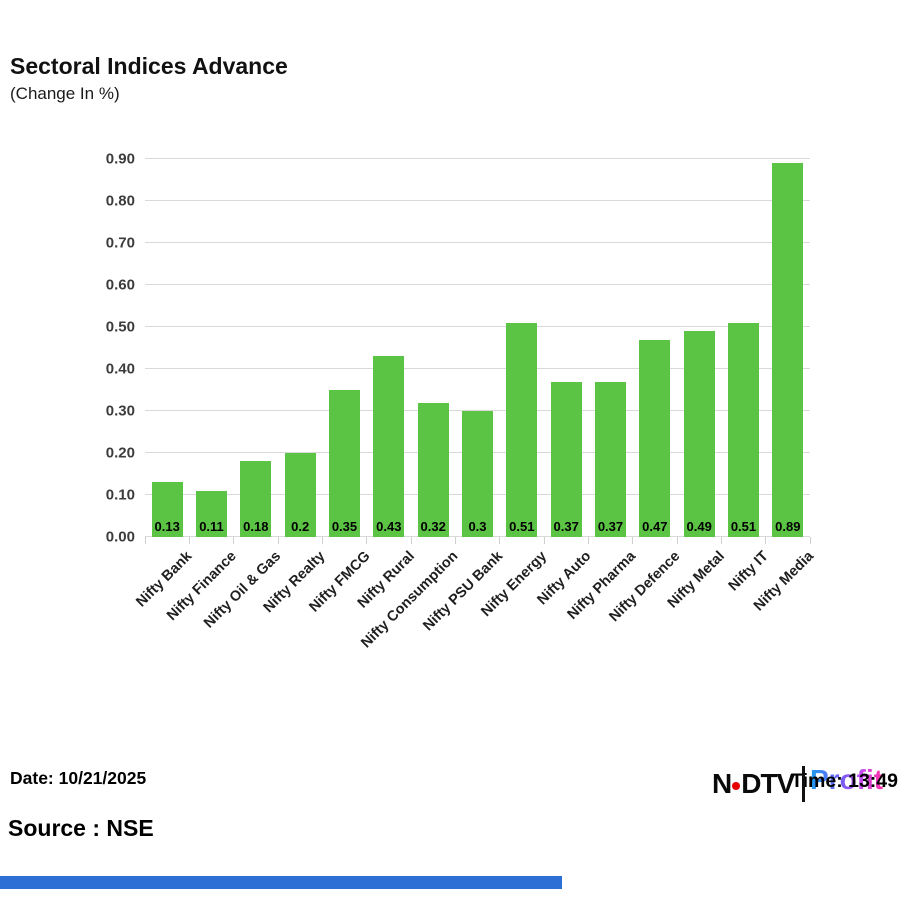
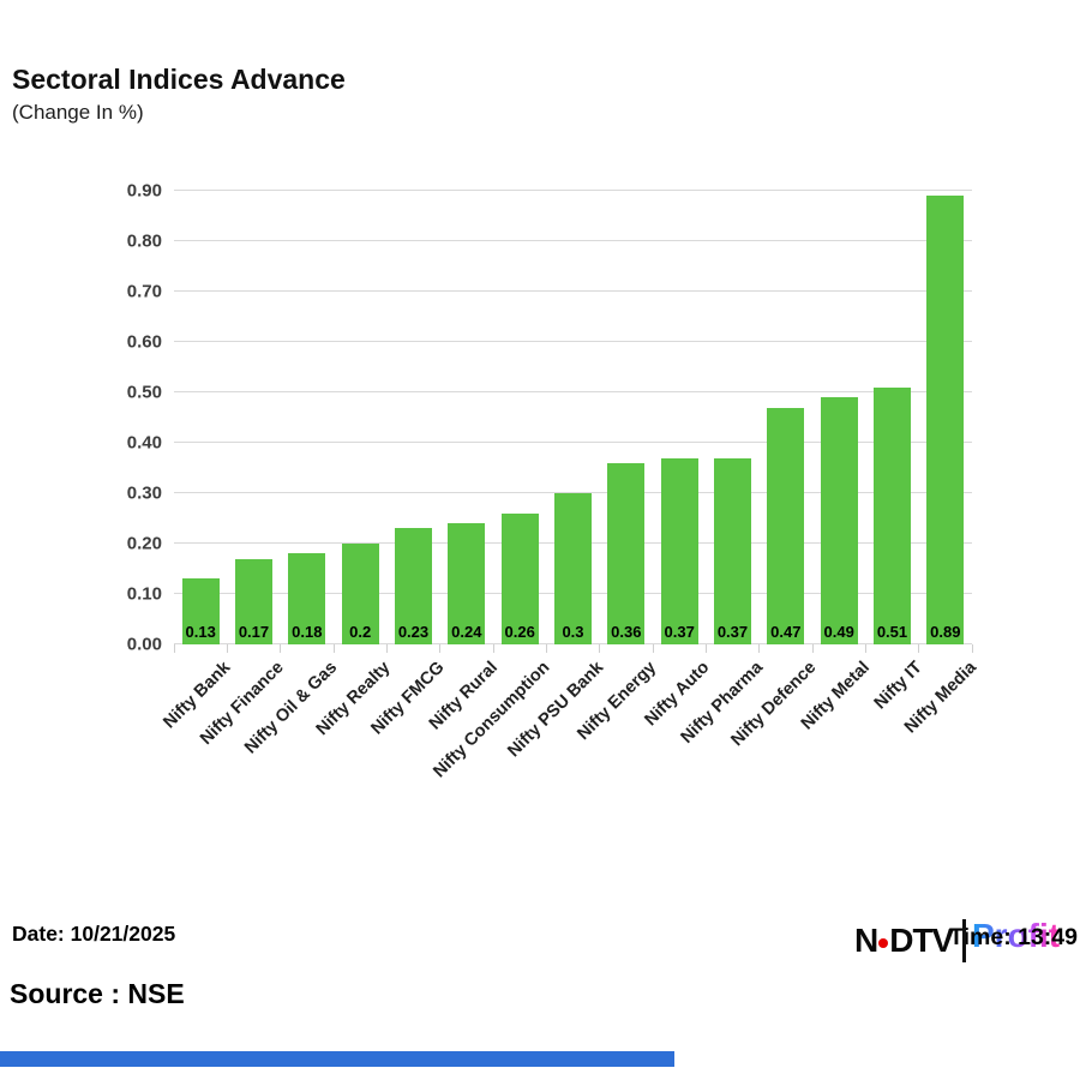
Nifty Finance: 0.11 -> 0.17
Nifty FMCG: 0.35 -> 0.23
Nifty Rural: 0.43 -> 0.24
Nifty Consumption: 0.32 -> 0.26
Nifty Energy: 0.51 -> 0.36
